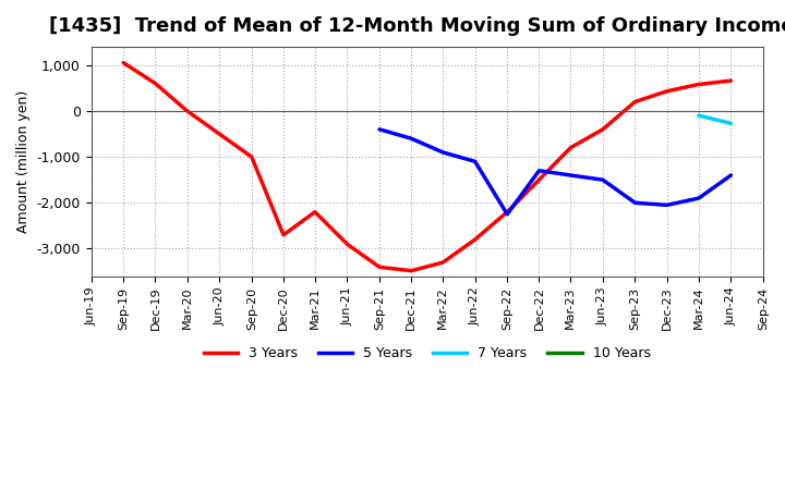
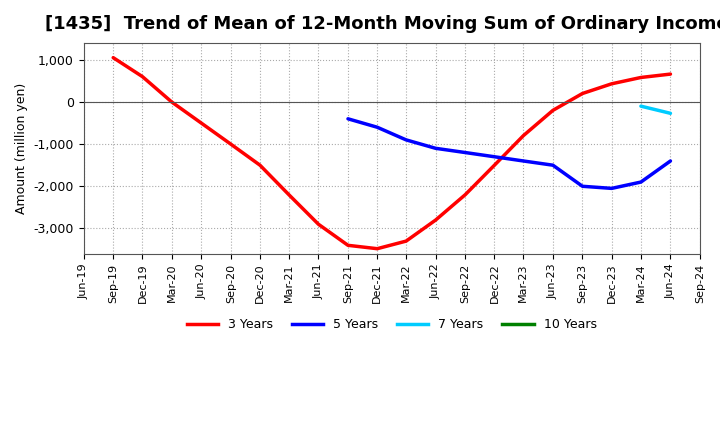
3 Years/Dec-20: -2,700 -> -1,500
5 Years/Sep-22: -2,250 -> -1,200
3 Years/Jun-23: -400 -> -200
